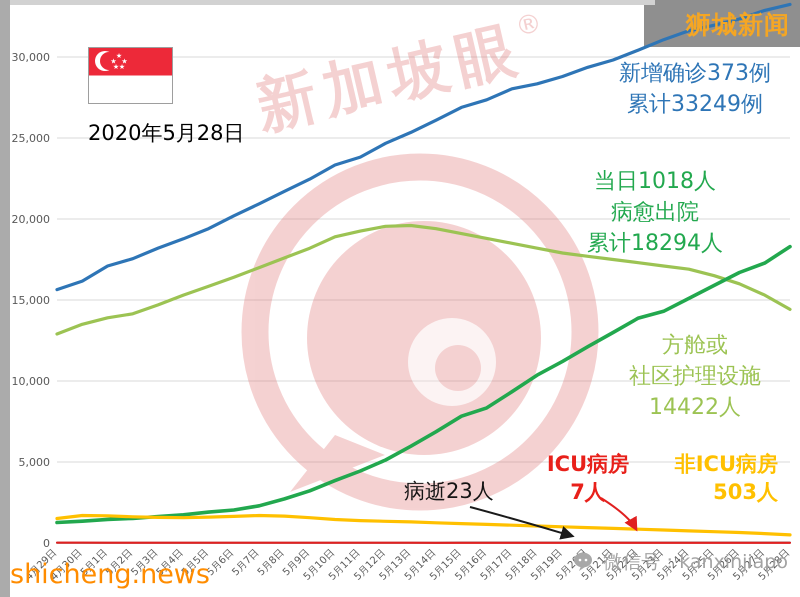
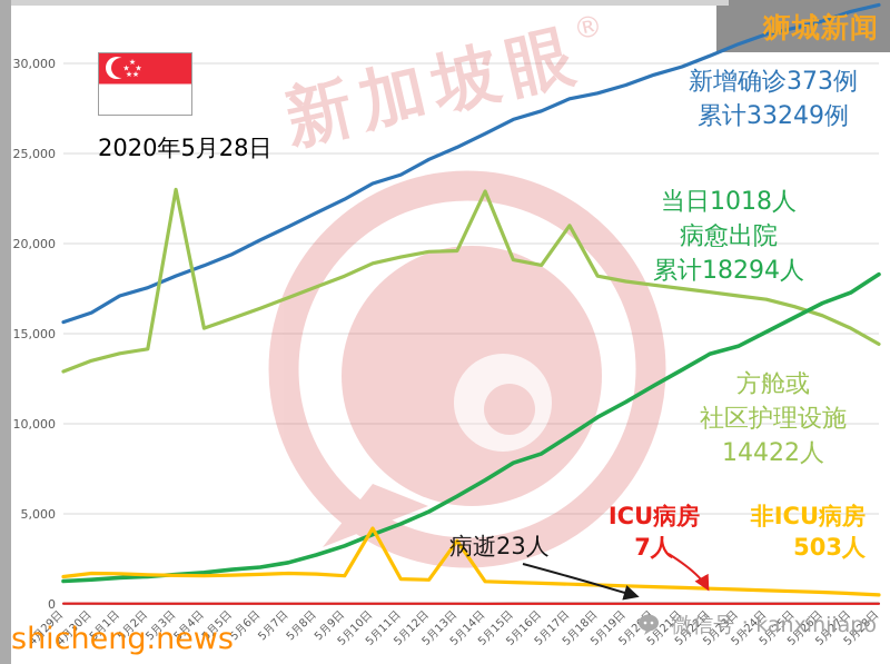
方舱或社区护理设施/5月3日: 14700 -> 23000
非ICU病房/5月10日: 1400 -> 4200
非ICU病房/5月13日: 1300 -> 3500
方舱或社区护理设施/5月14日: 19400 -> 22900
方舱或社区护理设施/5月17日: 18500 -> 21000
